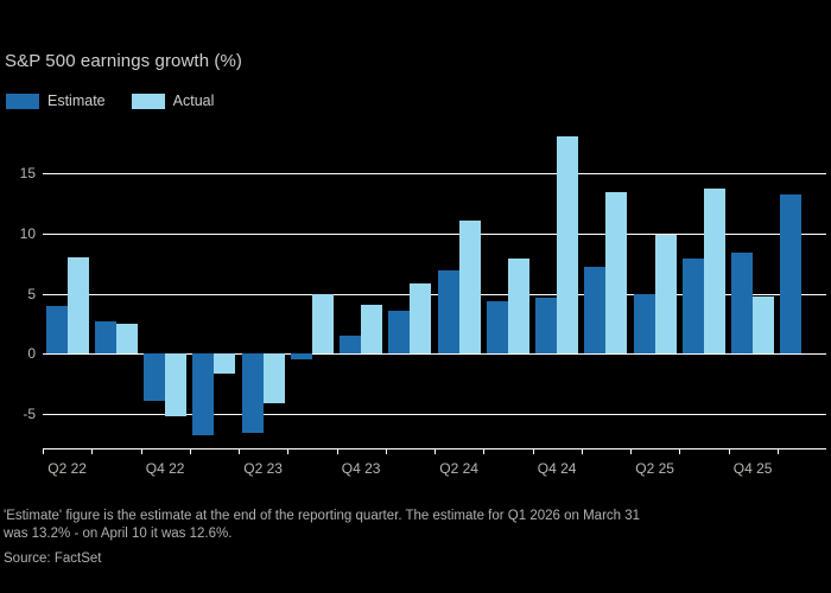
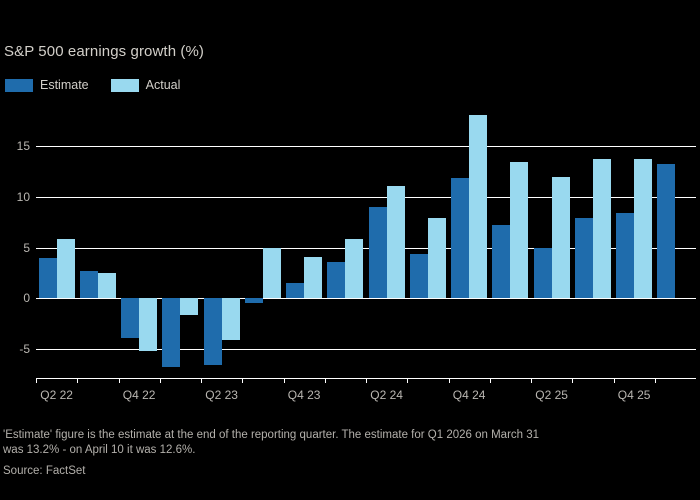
Actual/Q2 22: 8.0 -> 5.8
Estimate/Q2 24: 6.9 -> 9.0
Estimate/Q4 24: 4.7 -> 11.8
Actual/Q2 25: 9.9 -> 11.9
Actual/Q4 25: 4.8 -> 13.7
